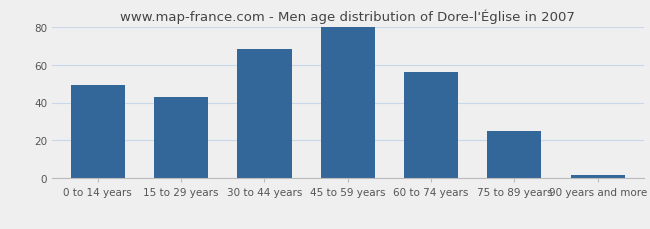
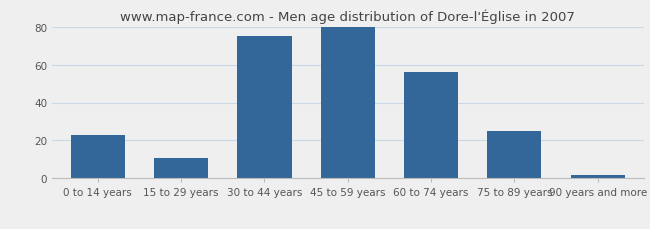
0 to 14 years: 49 -> 23
15 to 29 years: 43 -> 11
30 to 44 years: 68 -> 75
